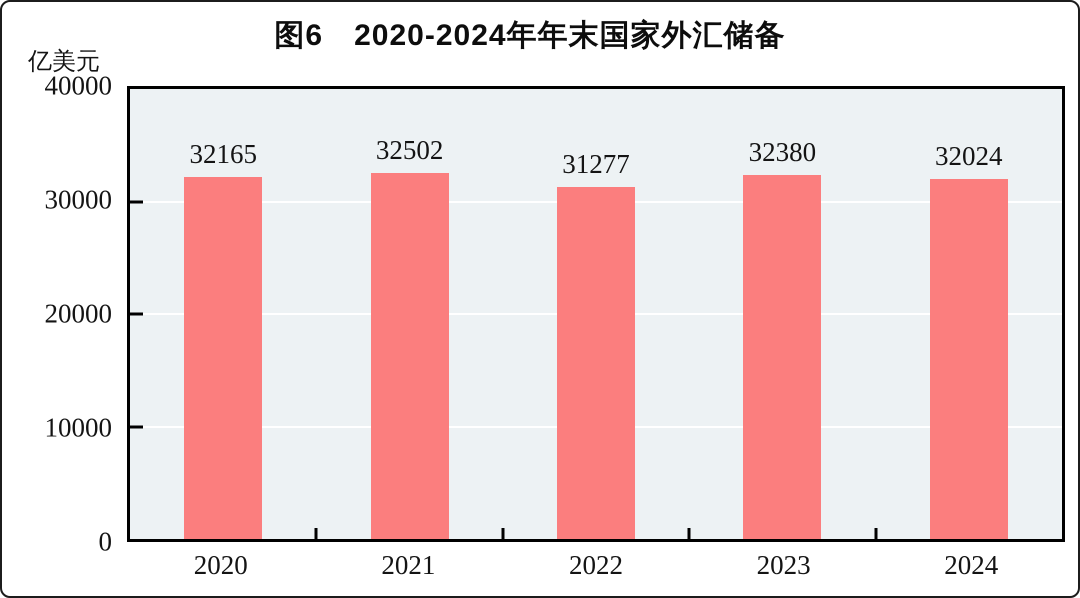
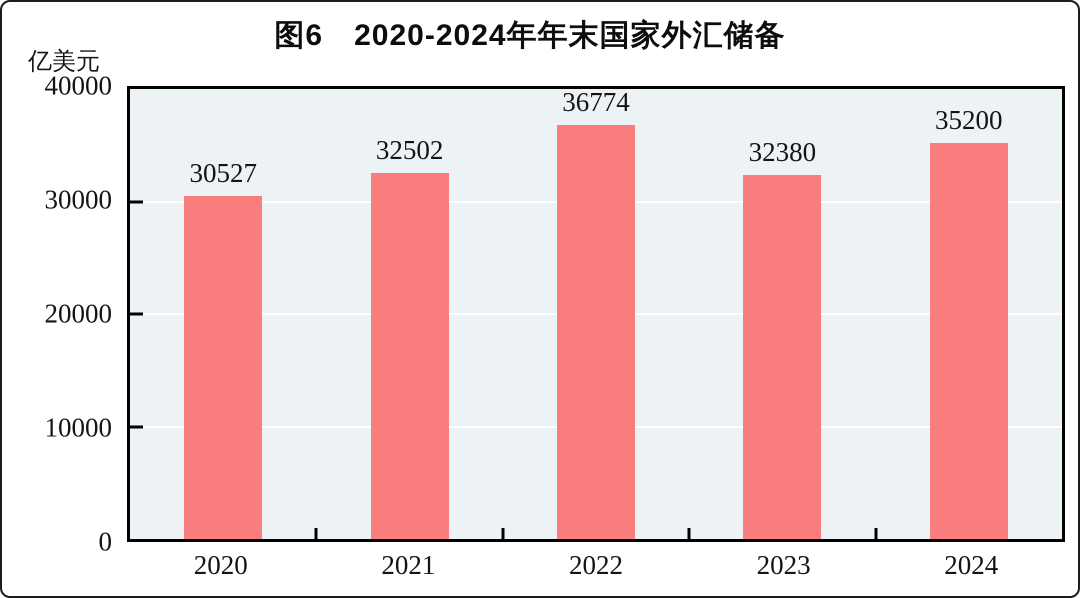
2020: 32165 -> 30527
2022: 31277 -> 36774
2024: 32024 -> 35200
